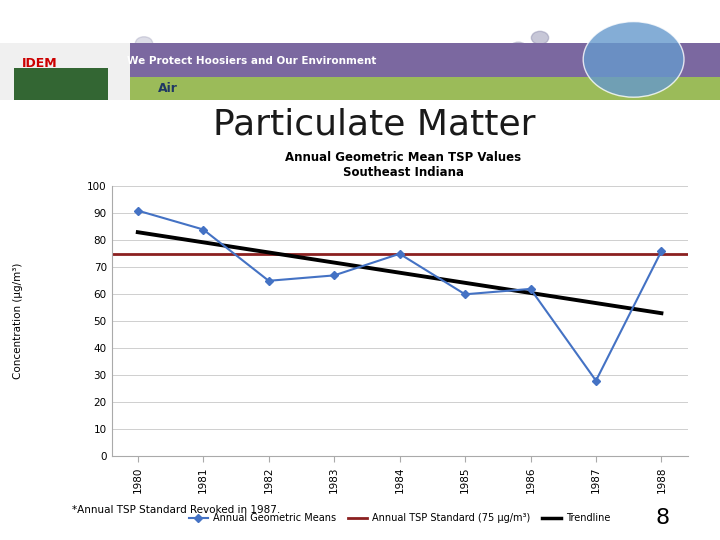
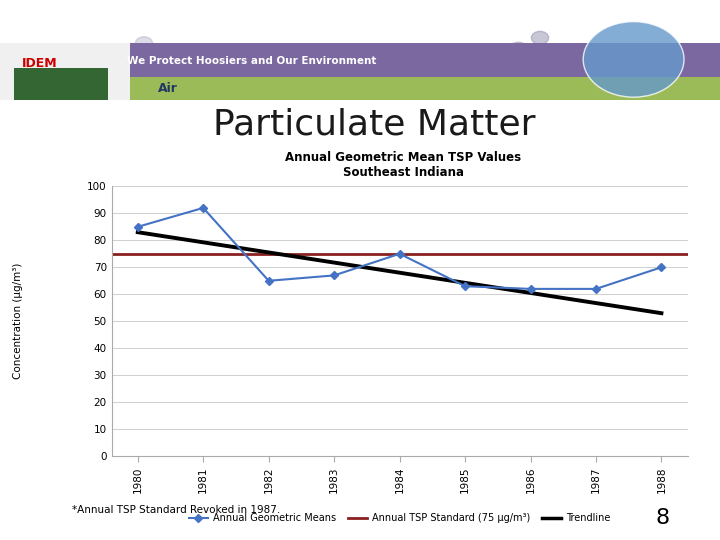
1980: 91 -> 85
1981: 84 -> 92
1985: 60 -> 63
1987: 28 -> 62
1988: 76 -> 70
